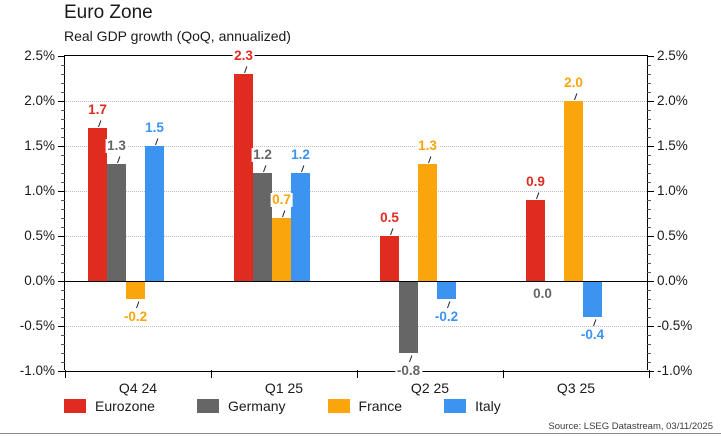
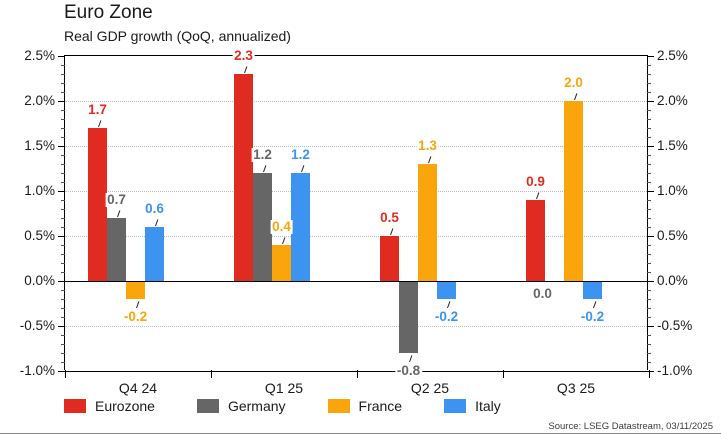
Germany/Q4 24: 1.3 -> 0.7
Italy/Q4 24: 1.5 -> 0.6
France/Q1 25: 0.7 -> 0.4
Italy/Q3 25: -0.4 -> -0.2
